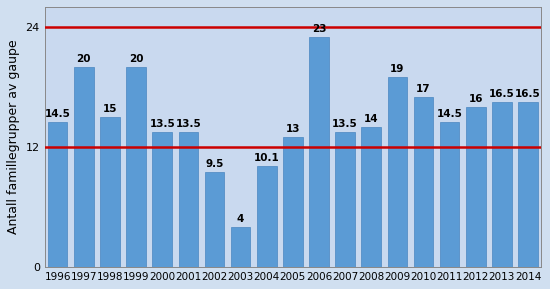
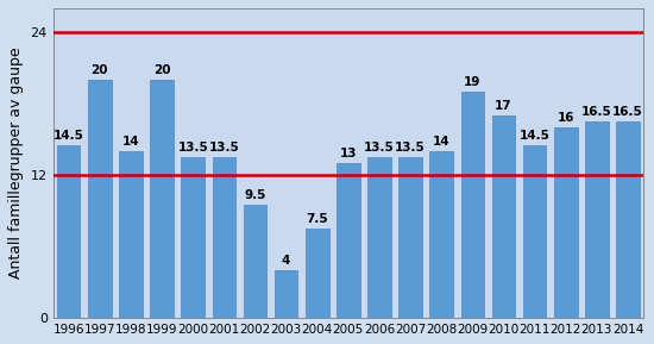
1998: 15 -> 14
2004: 10.1 -> 7.5
2006: 23 -> 13.5
